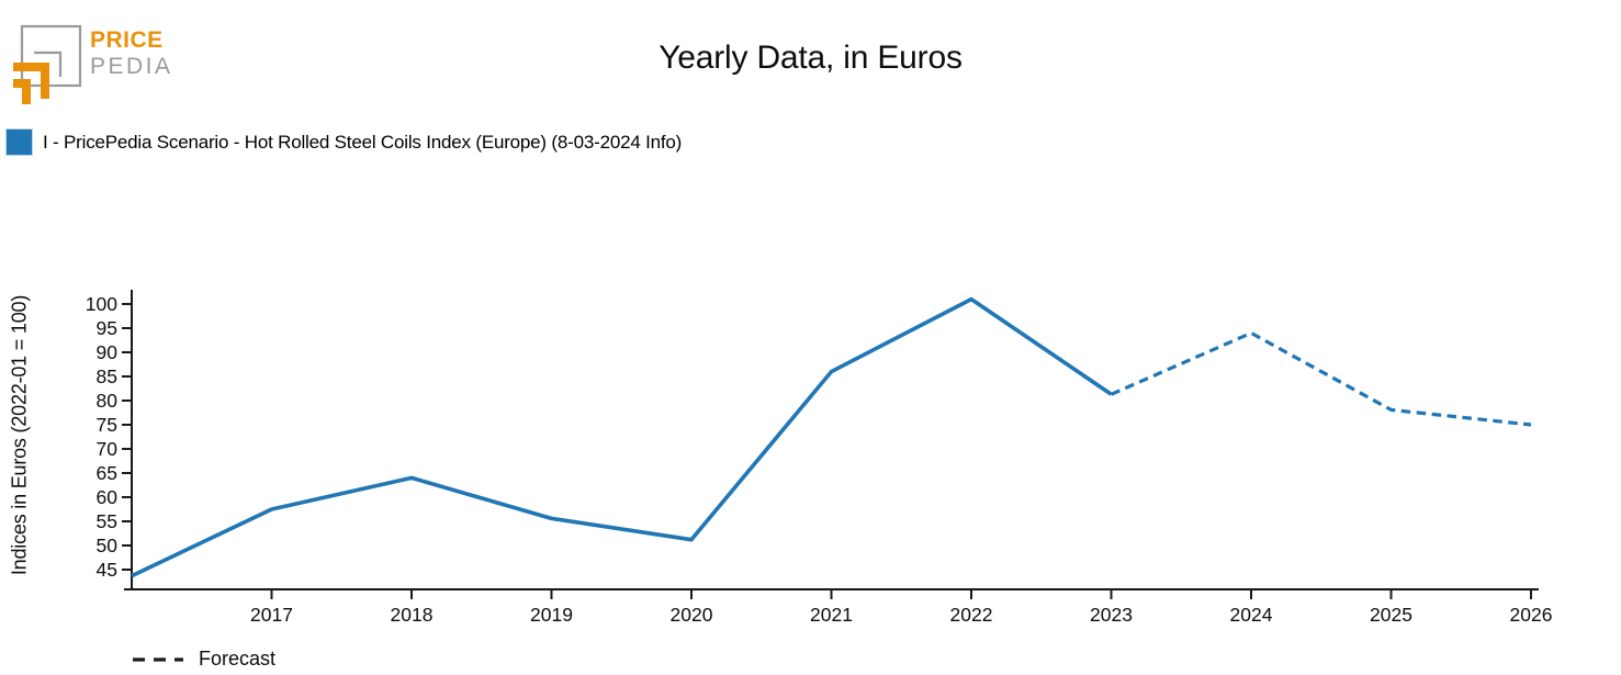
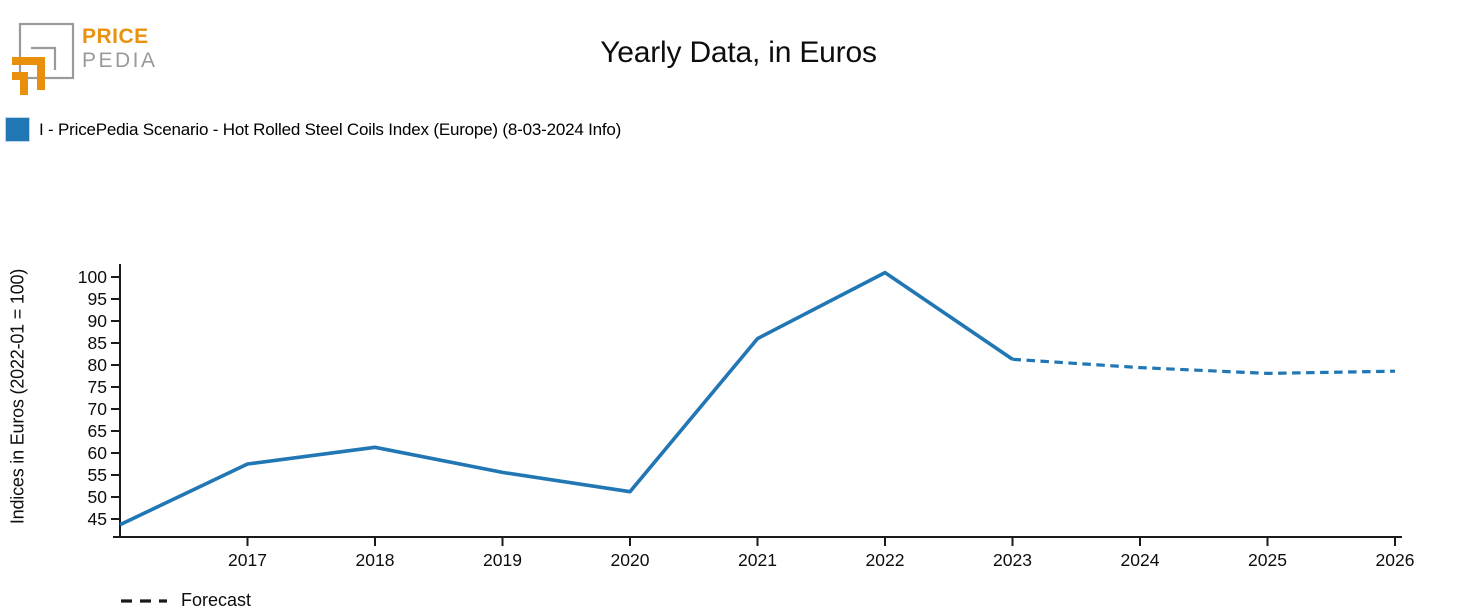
2018: 64 -> 61
2024: 94 -> 79
2026: 75 -> 79
